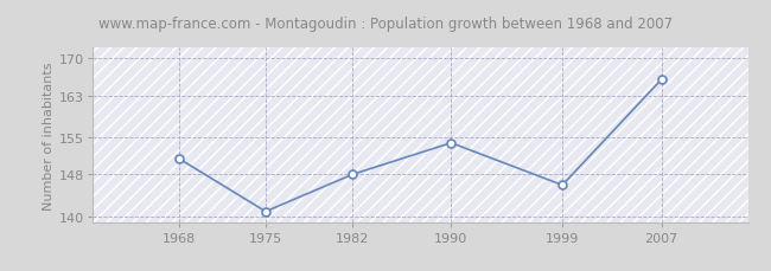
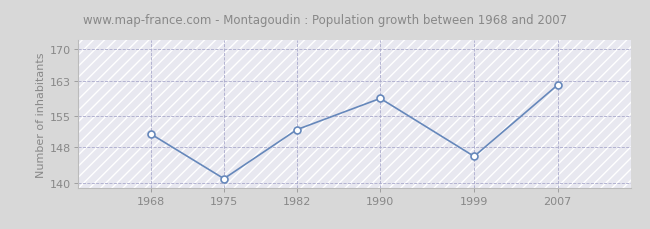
1982: 148 -> 152
1990: 154 -> 159
2007: 166 -> 162
